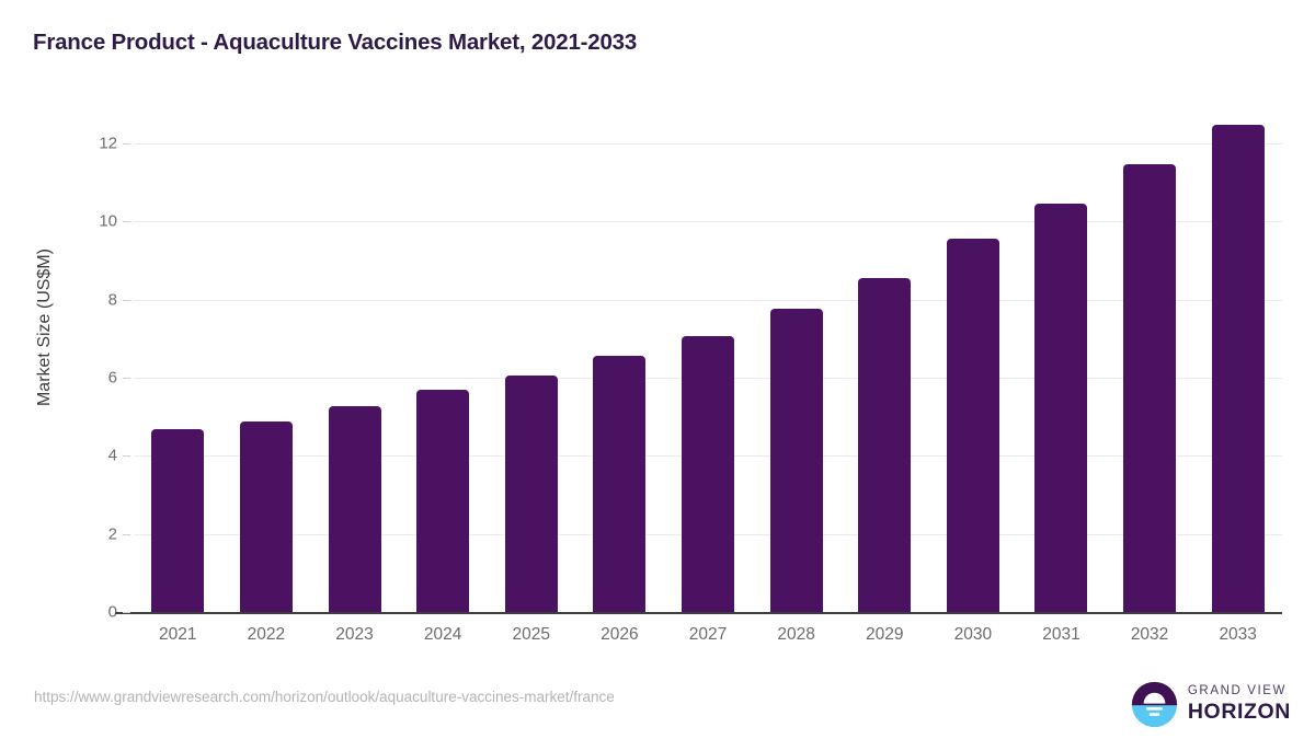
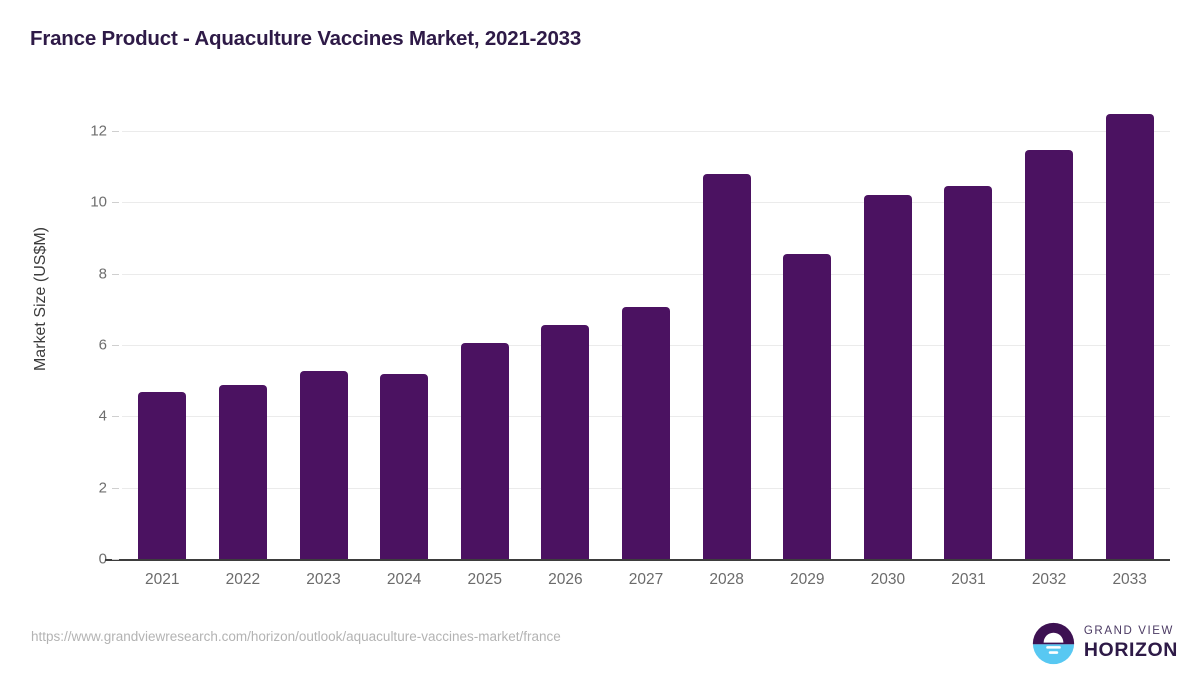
2024: 5.7 -> 5.2
2028: 7.8 -> 10.8
2030: 9.6 -> 10.2
